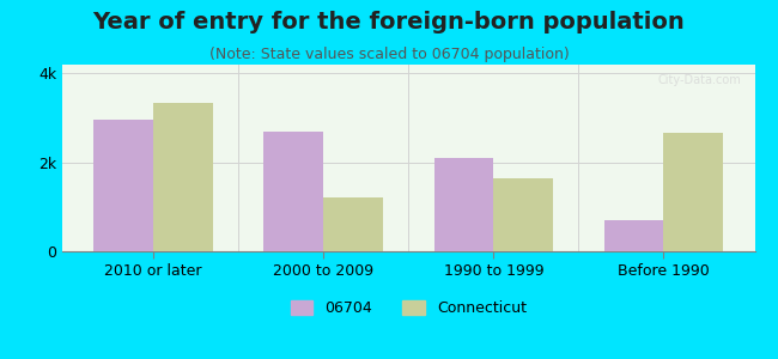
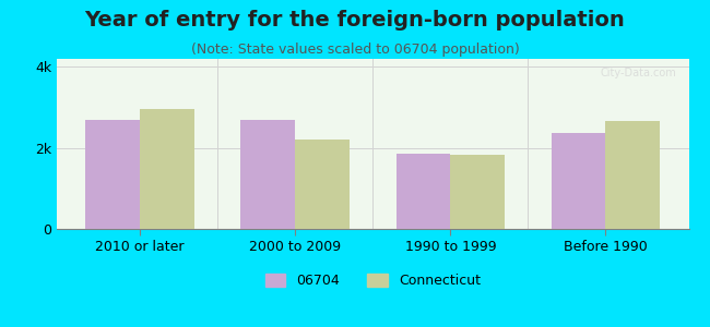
06704/2010 or later: 2.95k -> 2.70k
Connecticut/2010 or later: 3.35k -> 2.95k
Connecticut/2000 to 2009: 1.20k -> 2.20k
06704/1990 to 1999: 2.10k -> 1.85k
Connecticut/1990 to 1999: 1.65k -> 1.82k
06704/Before 1990: 0.70k -> 2.38k
